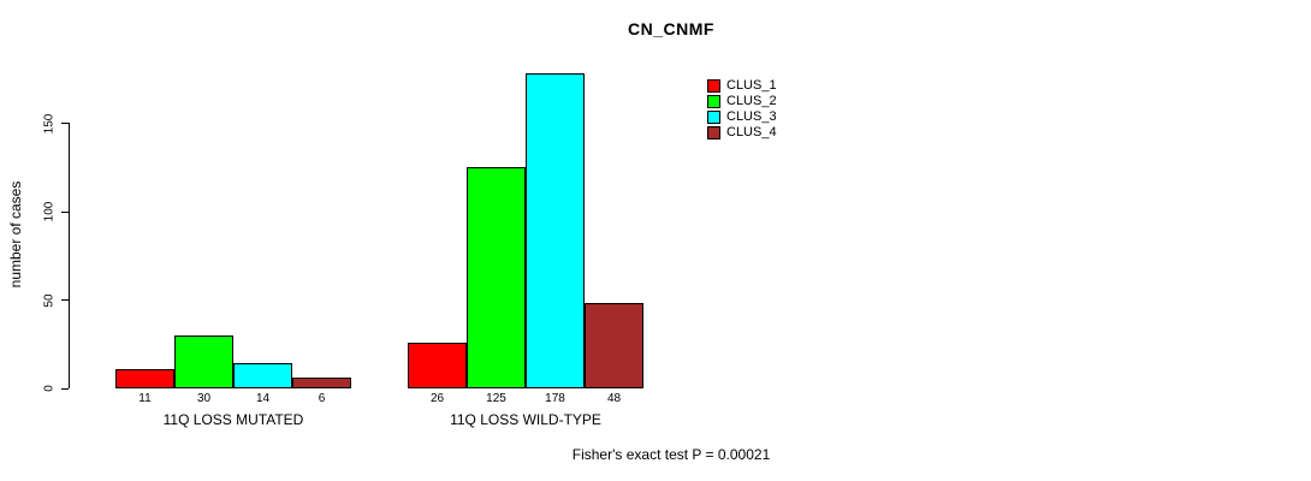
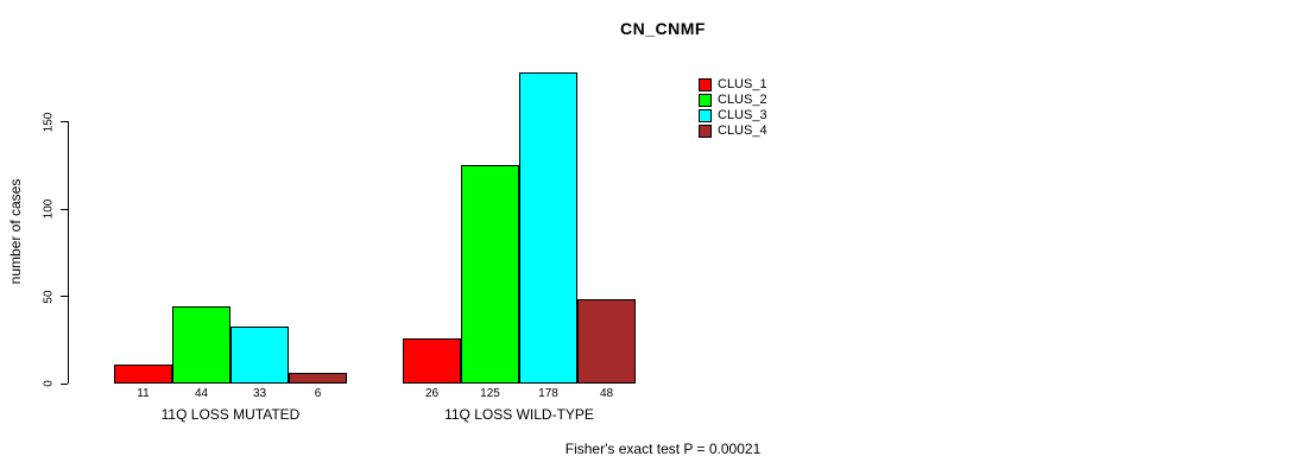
CLUS_2/11Q LOSS MUTATED: 30 -> 44
CLUS_3/11Q LOSS MUTATED: 14 -> 33
